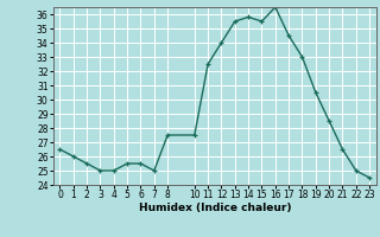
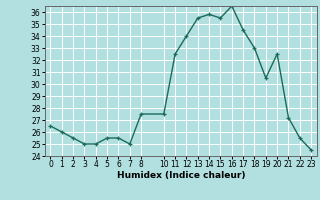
20: 28.5 -> 32.5
21: 26.5 -> 27.2
22: 25.0 -> 25.5
